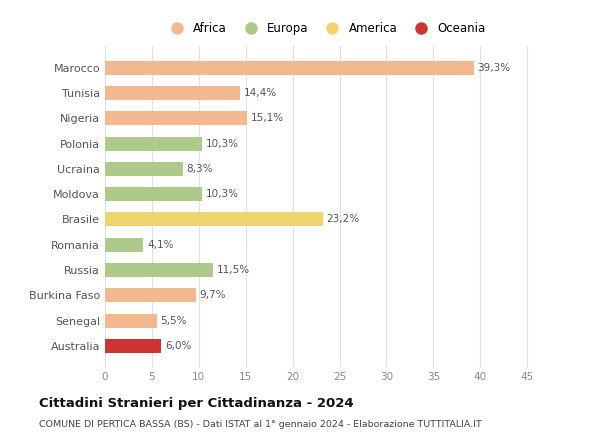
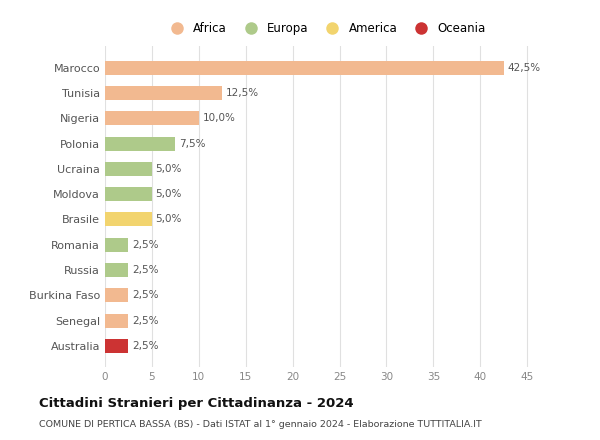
Marocco: 39,3% -> 42,5%
Tunisia: 14,4% -> 12,5%
Nigeria: 15,1% -> 10,0%
Polonia: 10,3% -> 7,5%
Ucraina: 8,3% -> 5,0%
Moldova: 10,3% -> 5,0%
Brasile: 23,2% -> 5,0%
Romania: 4,1% -> 2,5%
Russia: 11,5% -> 2,5%
Burkina Faso: 9,7% -> 2,5%
Senegal: 5,5% -> 2,5%
Australia: 6,0% -> 2,5%
